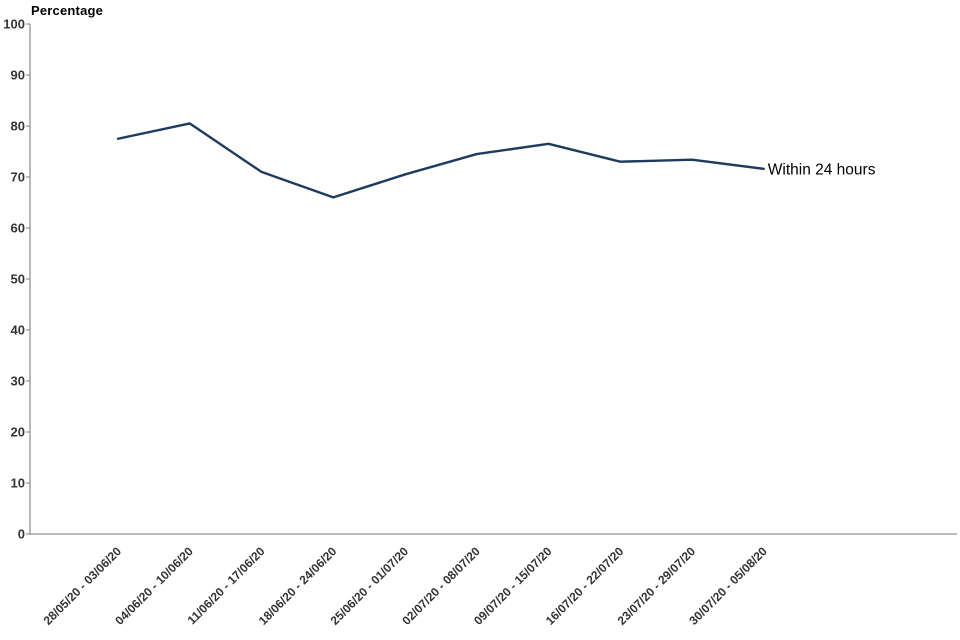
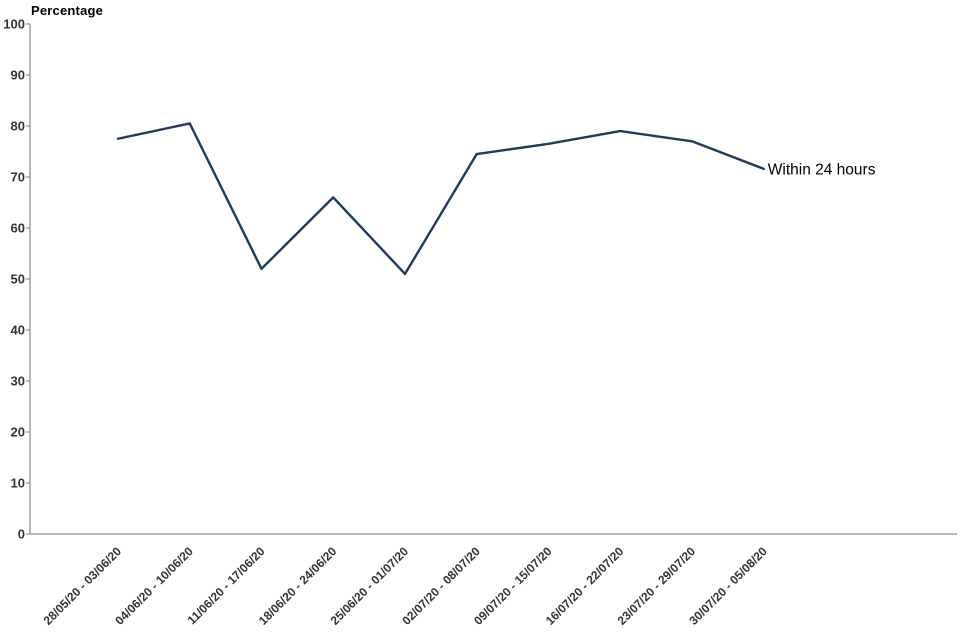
11/06/20 - 17/06/20: 71 -> 52
25/06/20 - 01/07/20: 70 -> 51
16/07/20 - 22/07/20: 73 -> 79
23/07/20 - 29/07/20: 73 -> 77
